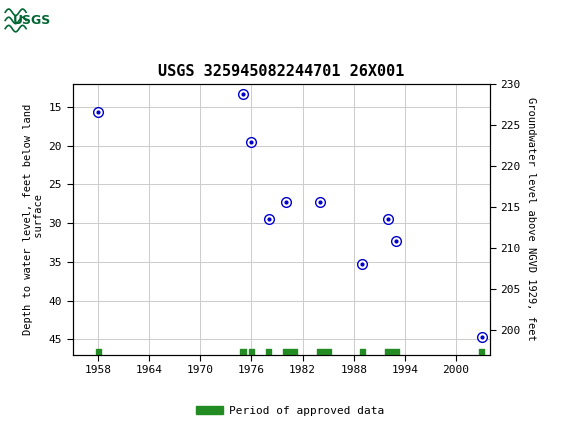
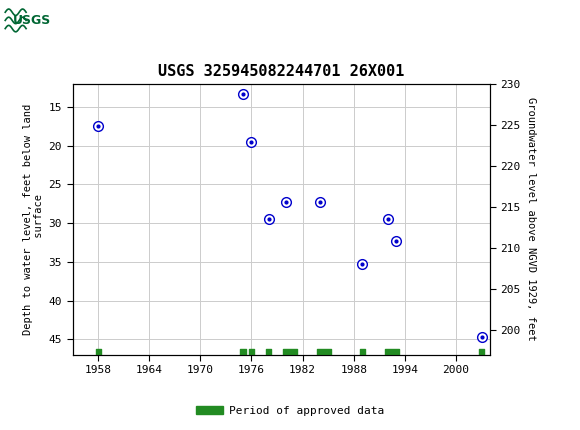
USGS 325945082244701 26X001/1958: 15.7 -> 17.4
